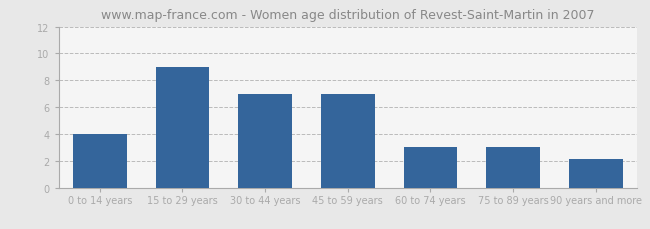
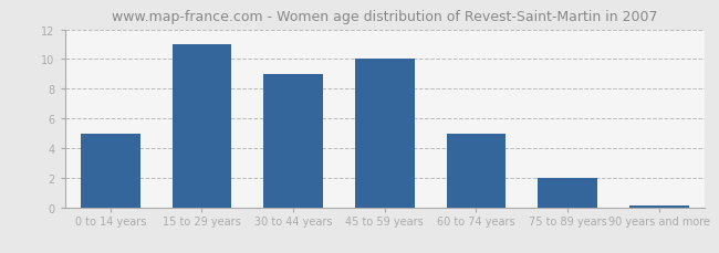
0 to 14 years: 4.0 -> 5.0
15 to 29 years: 9.0 -> 11.0
30 to 44 years: 7.0 -> 9.0
45 to 59 years: 7.0 -> 10.0
60 to 74 years: 3.0 -> 5.0
75 to 89 years: 3.0 -> 2.0
90 years and more: 2.1 -> 0.1
